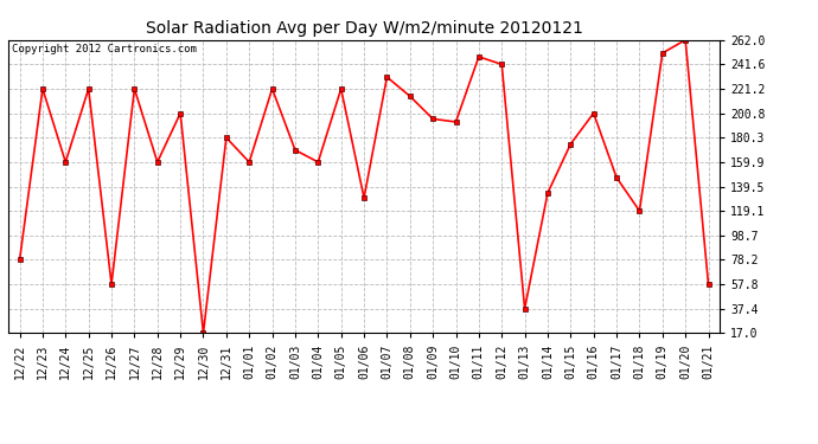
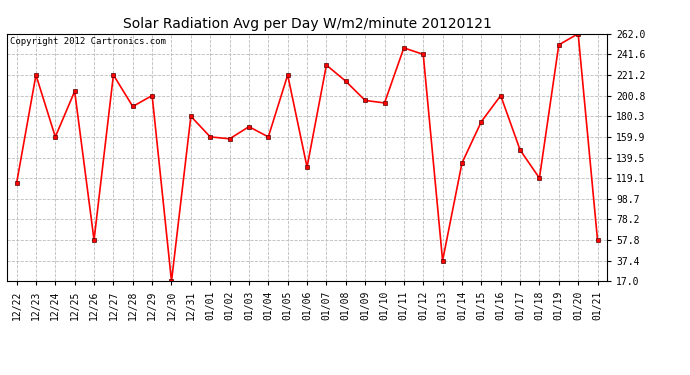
12/22: 78 -> 114
12/25: 221 -> 205
12/28: 160 -> 190
01/02: 221 -> 158
